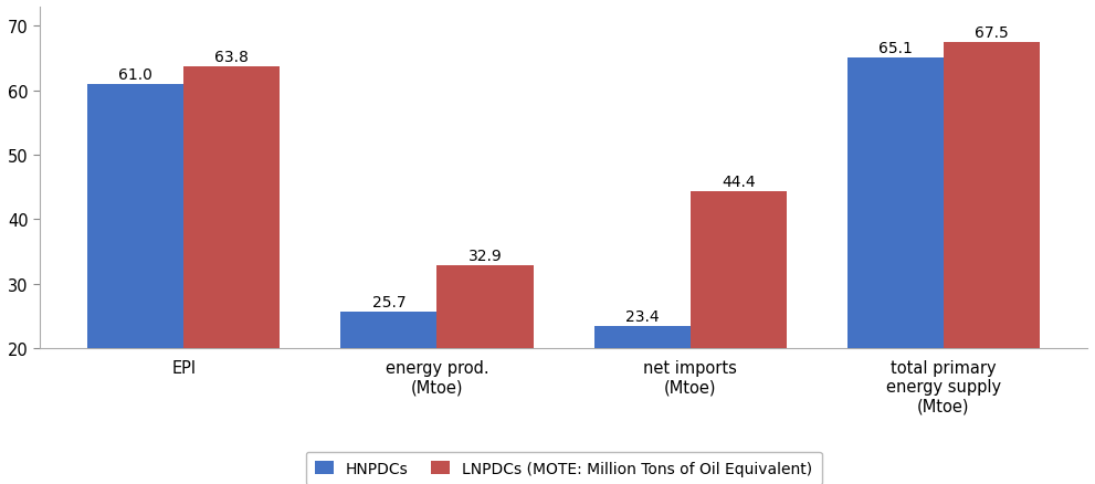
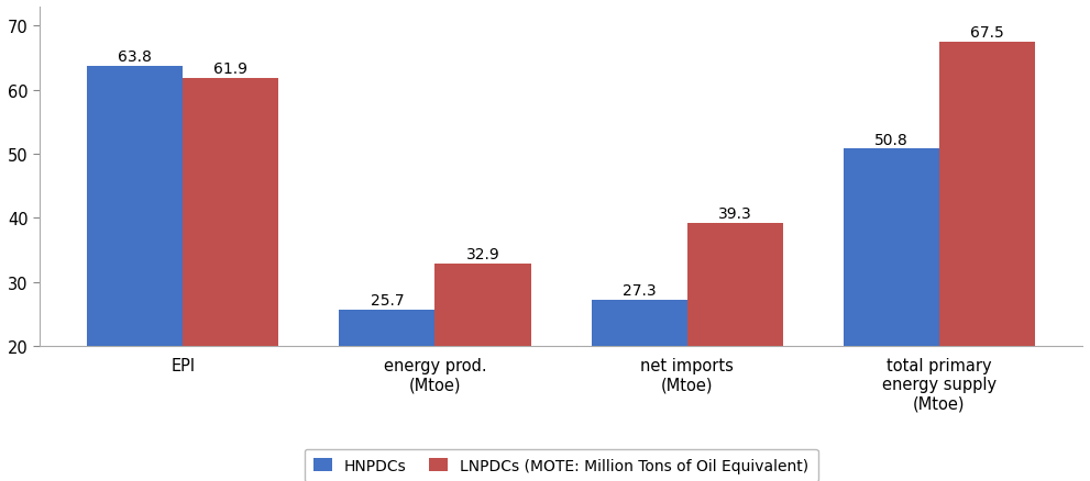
HNPDCs/EPI: 61.0 -> 63.8
LNPDCs (MOTE: Million Tons of Oil Equivalent)/EPI: 63.8 -> 61.9
HNPDCs/net imports (Mtoe): 23.4 -> 27.3
LNPDCs (MOTE: Million Tons of Oil Equivalent)/net imports (Mtoe): 44.4 -> 39.3
HNPDCs/total primary energy supply (Mtoe): 65.1 -> 50.8
